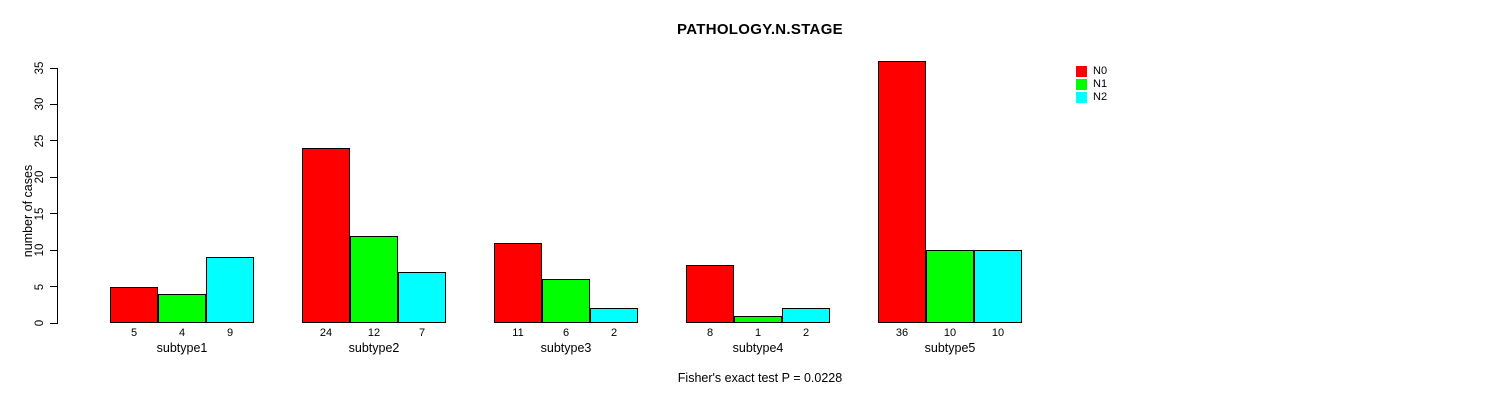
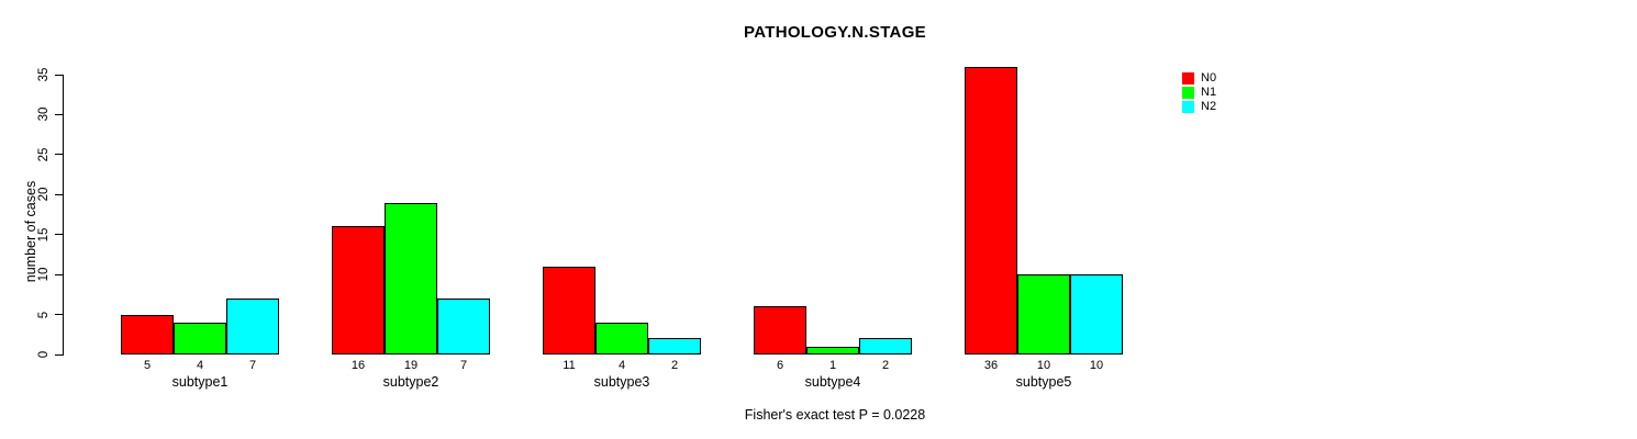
N2/subtype1: 9 -> 7
N0/subtype2: 24 -> 16
N1/subtype2: 12 -> 19
N1/subtype3: 6 -> 4
N0/subtype4: 8 -> 6
